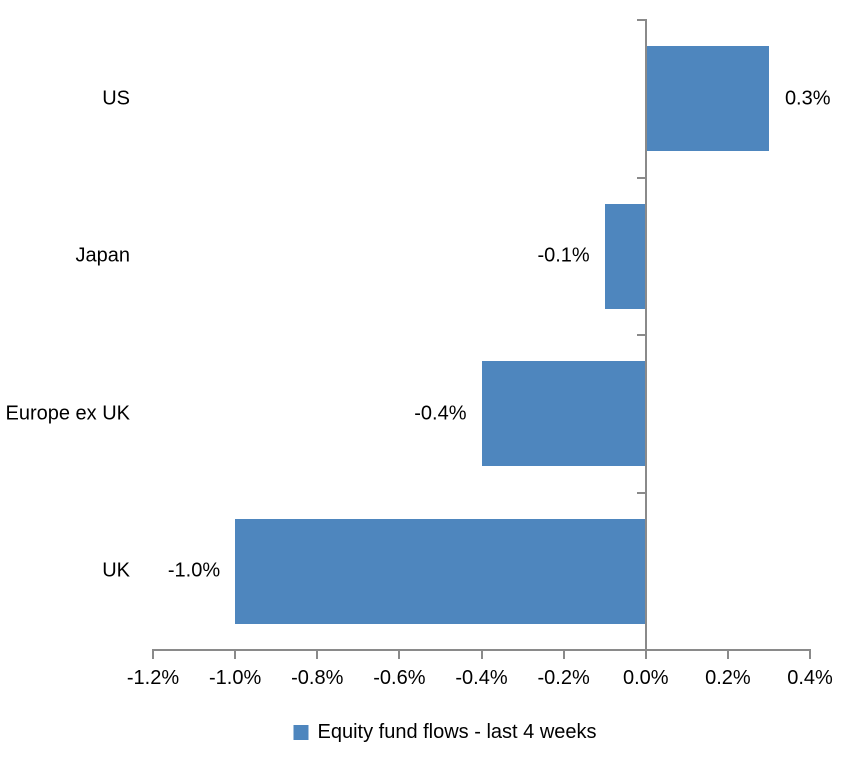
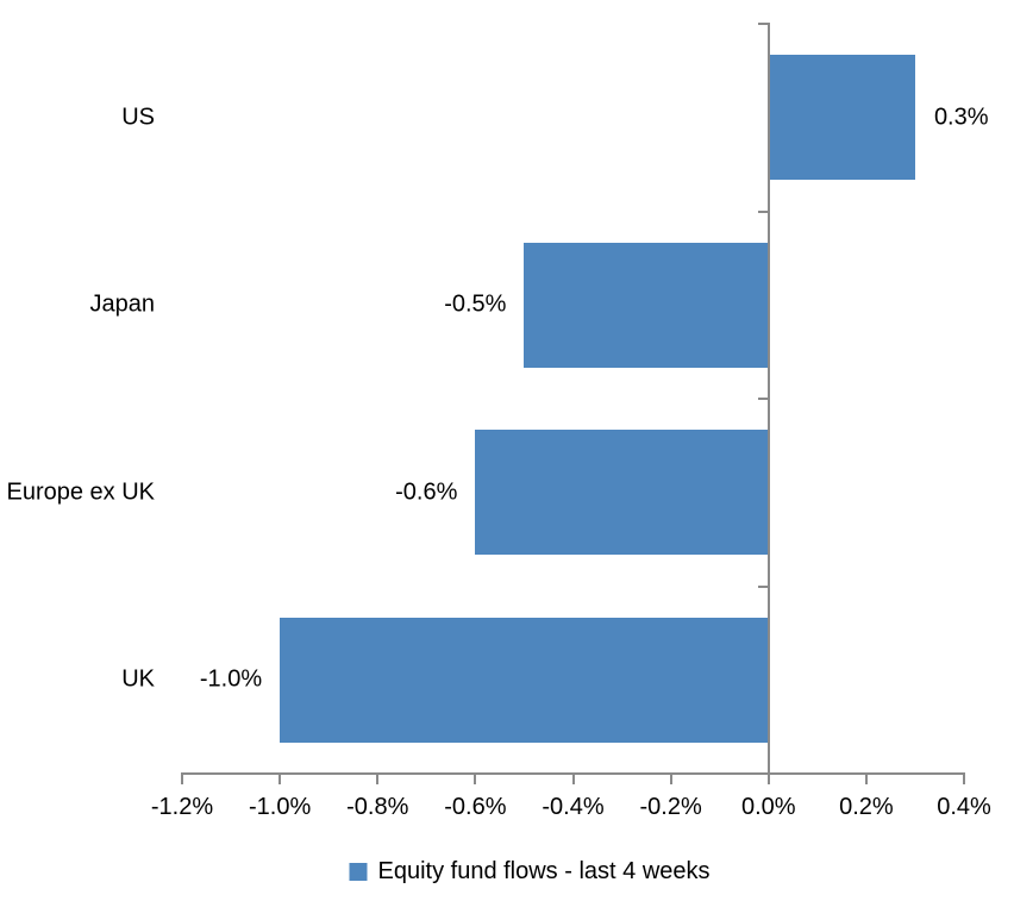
Japan: -0.1% -> -0.5%
Europe ex UK: -0.4% -> -0.6%
